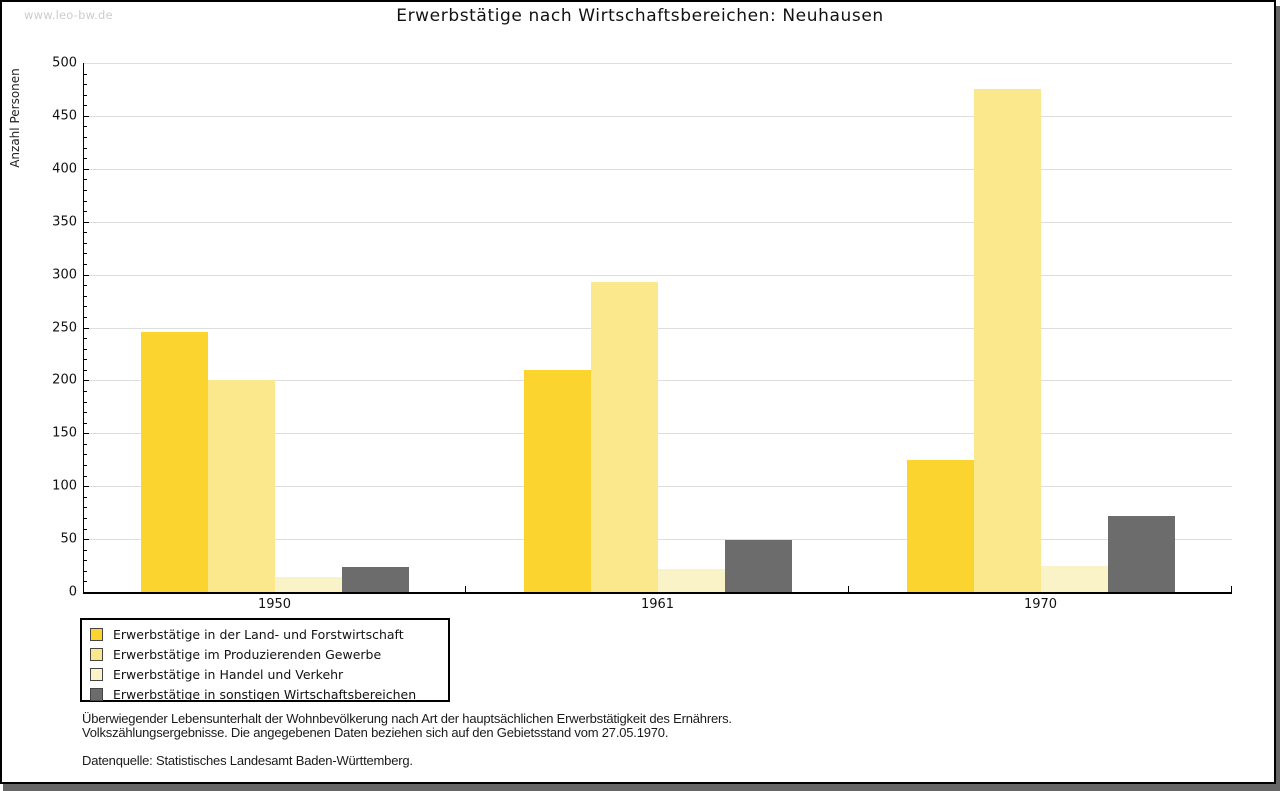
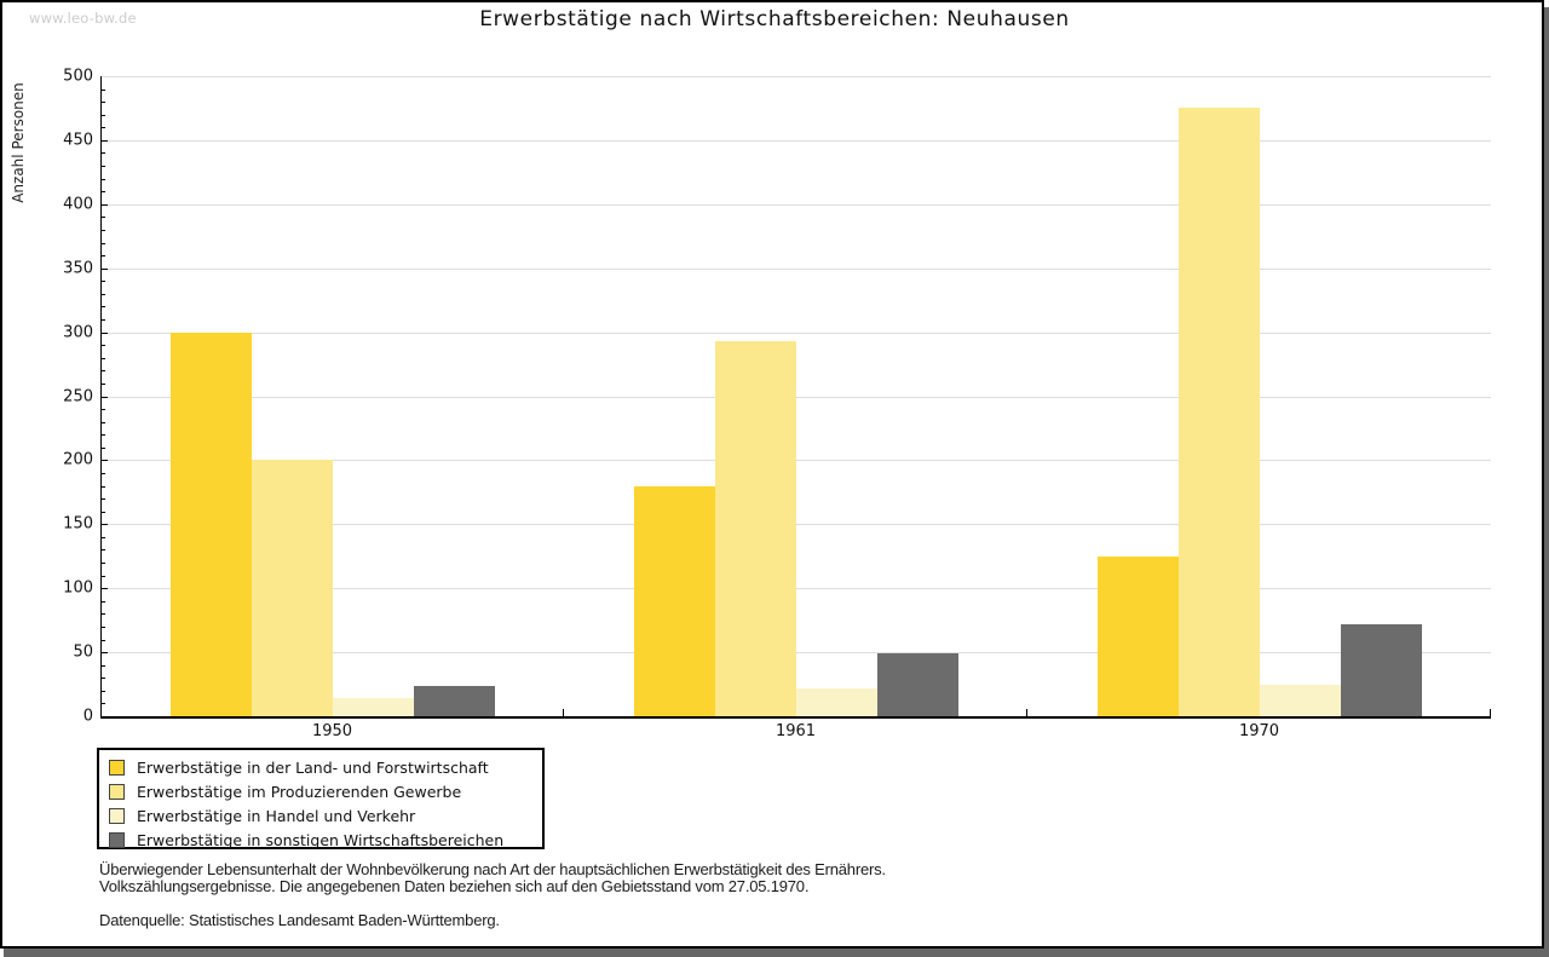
Erwerbstätige in der Land- und Forstwirtschaft/1950: 246 -> 300
Erwerbstätige in der Land- und Forstwirtschaft/1961: 210 -> 180
